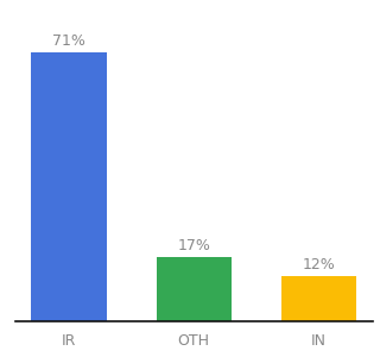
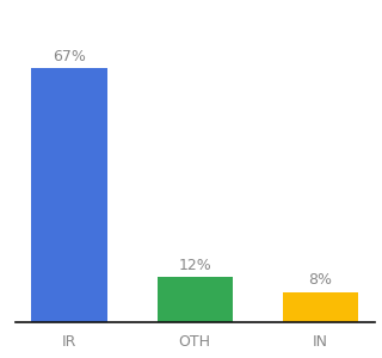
IR: 71% -> 67%
OTH: 17% -> 12%
IN: 12% -> 8%
